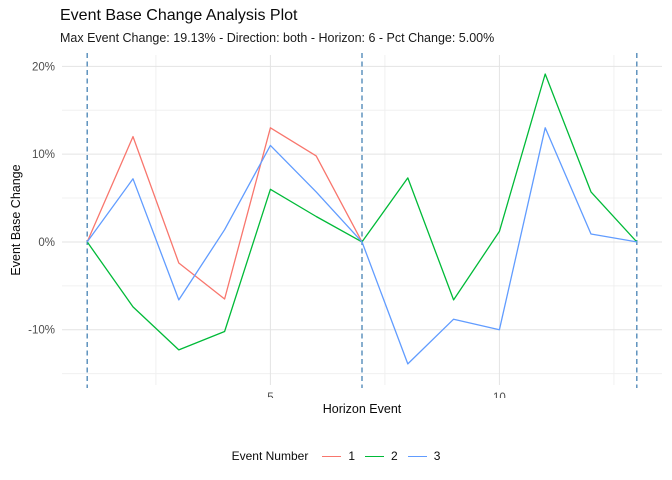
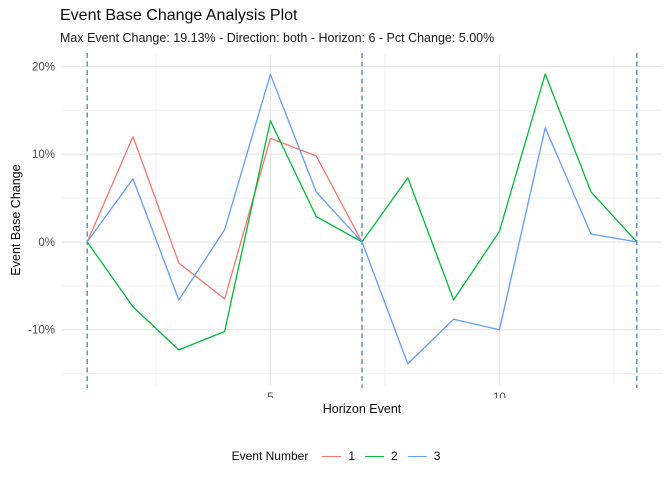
1/5: 13% -> 12%
2/5: 6% -> 14%
3/5: 11% -> 19%
